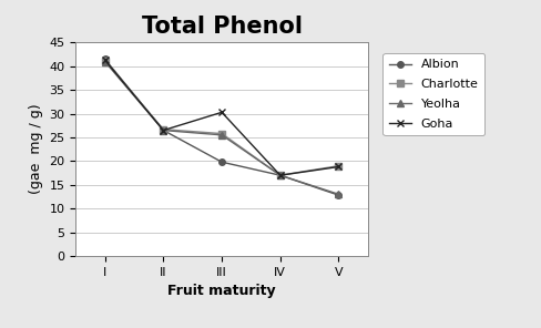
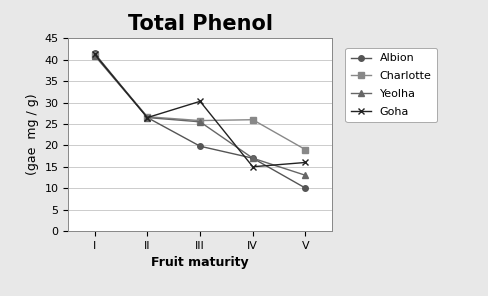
Charlotte/IV: 17.0 -> 26.0
Goha/IV: 17.0 -> 15.0
Albion/V: 12.8 -> 10.0
Goha/V: 18.8 -> 16.0
